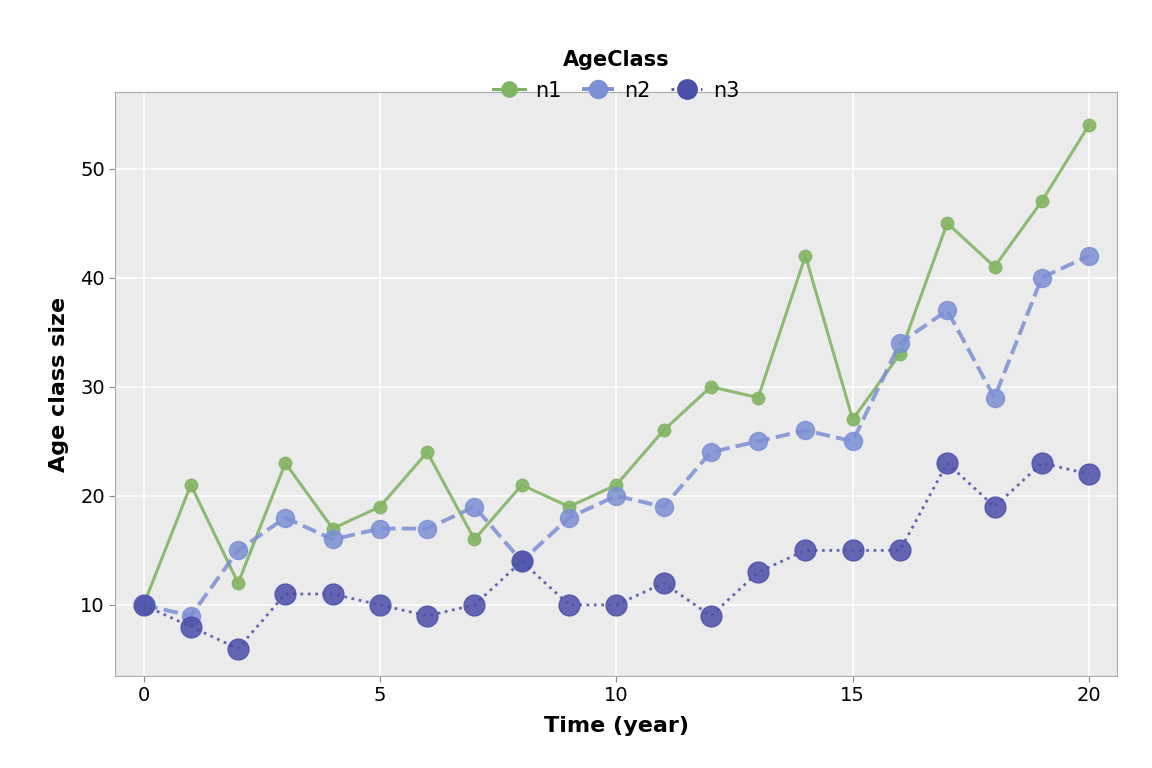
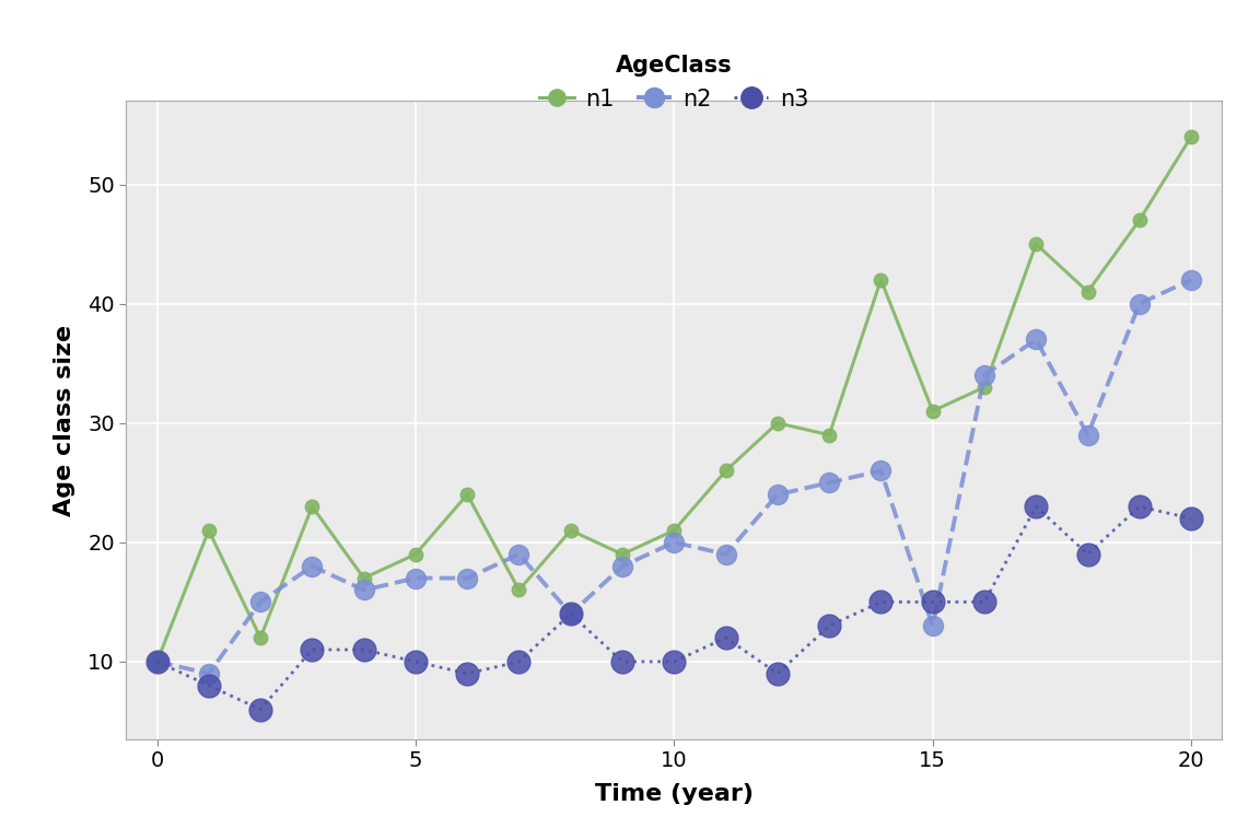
n1/15: 27 -> 31
n2/15: 25 -> 13
